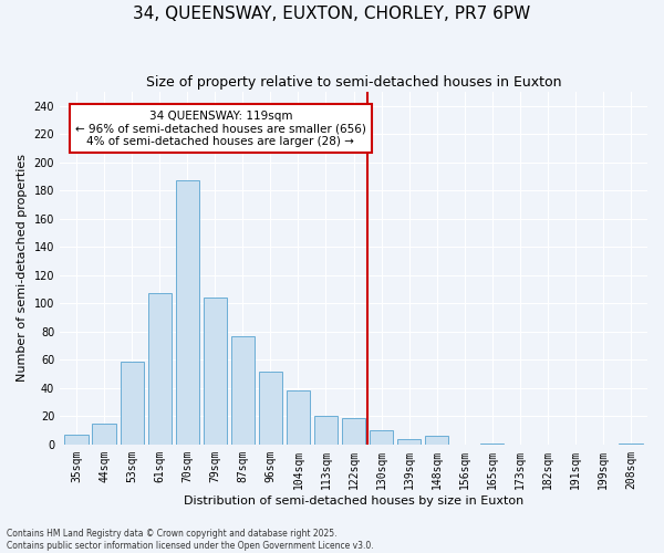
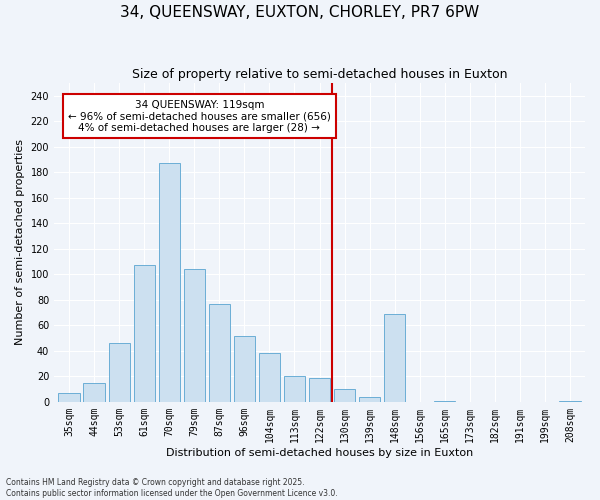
53sqm: 59 -> 46
148sqm: 6 -> 69
